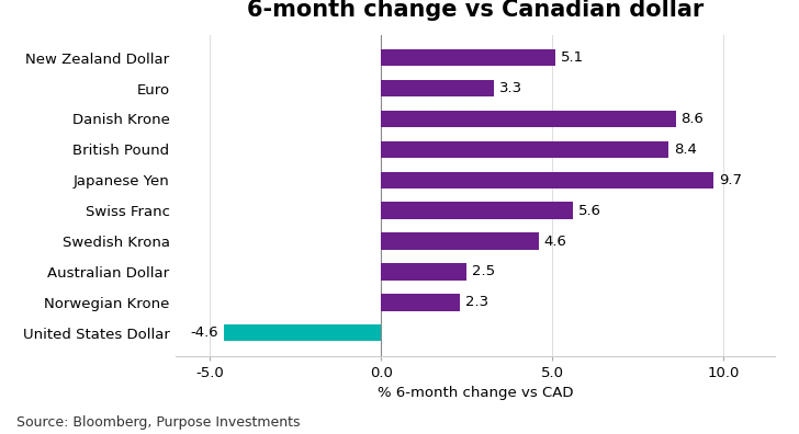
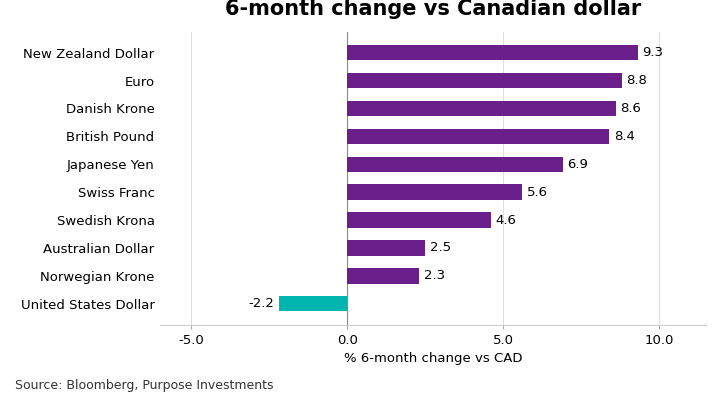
New Zealand Dollar: 5.1 -> 9.3
Euro: 3.3 -> 8.8
Japanese Yen: 9.7 -> 6.9
United States Dollar: -4.6 -> -2.2
